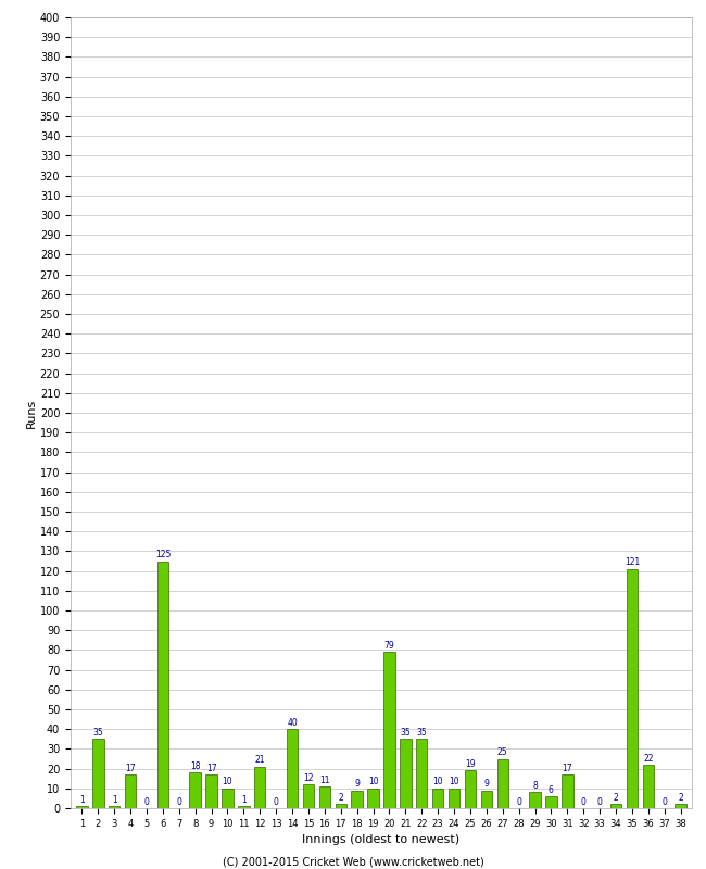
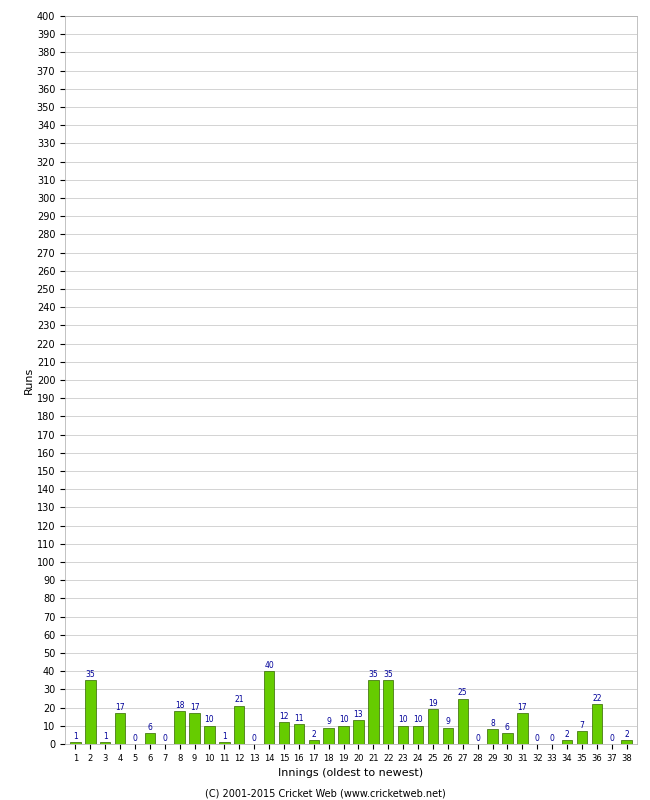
6: 125 -> 6
20: 79 -> 13
35: 121 -> 7
